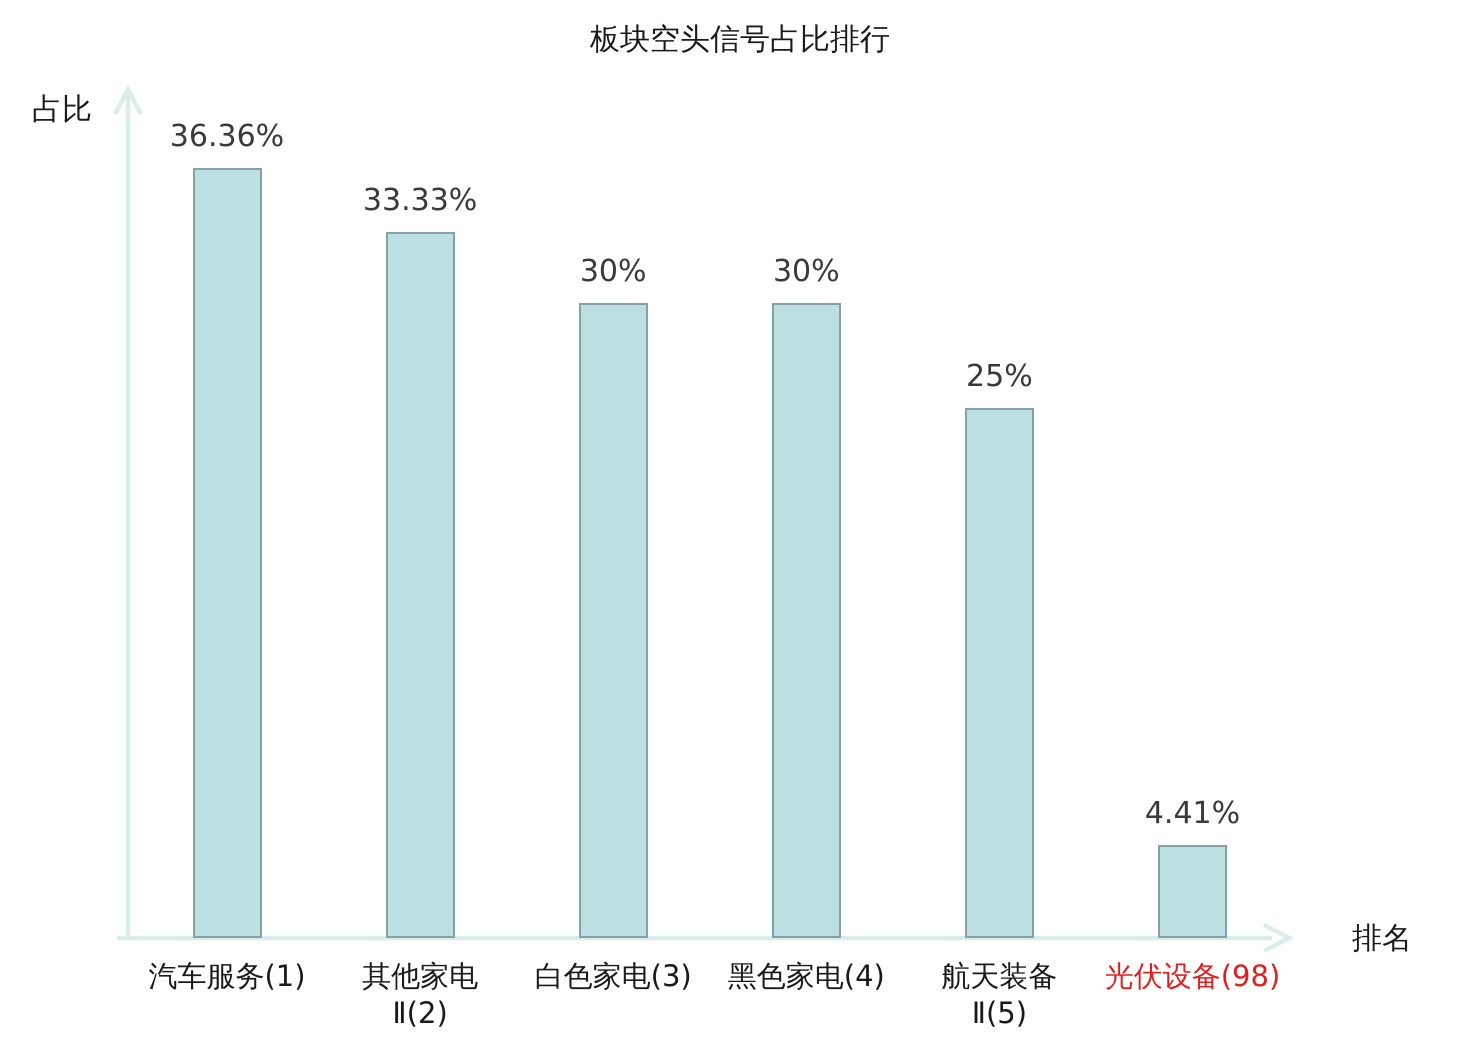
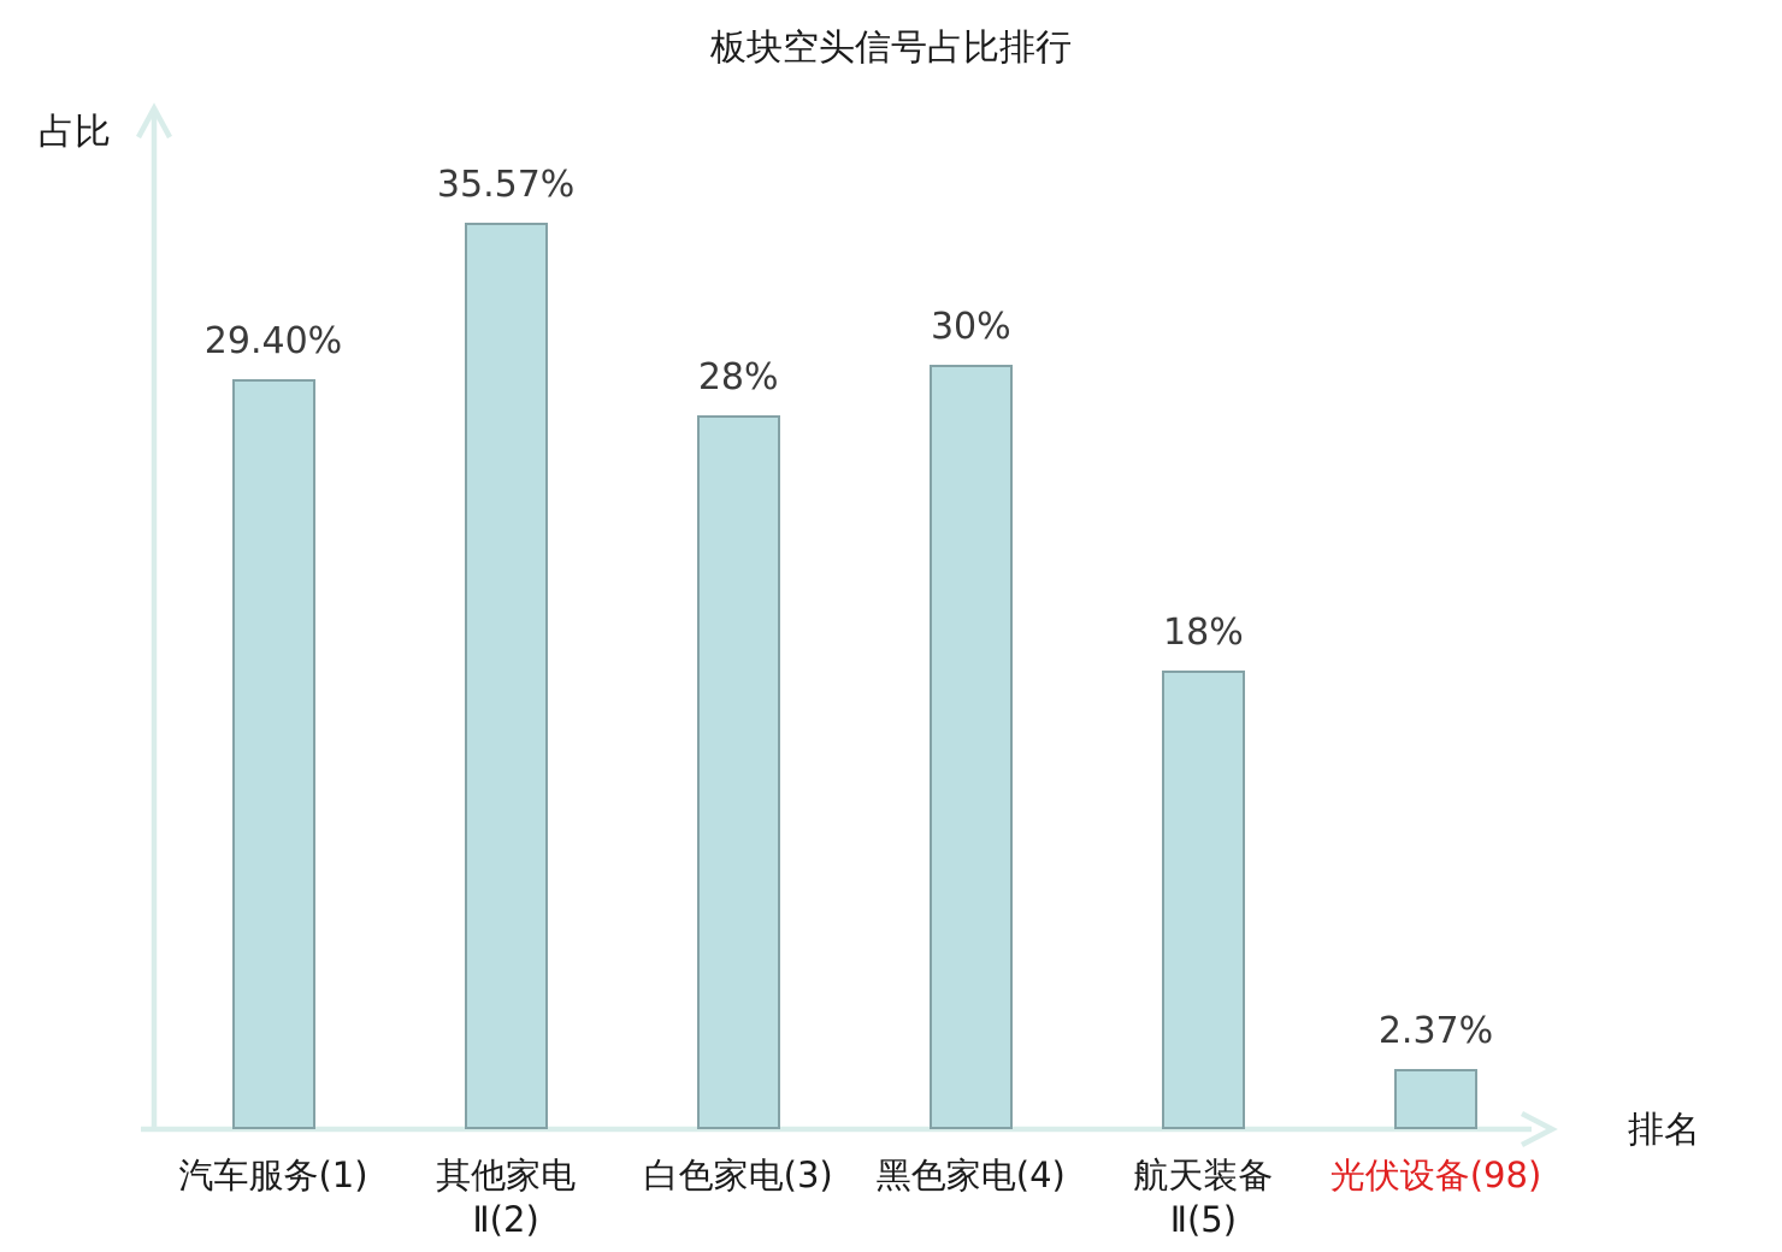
汽车服务(1): 36.36% -> 29.40%
其他家电 Ⅱ(2): 33.33% -> 35.57%
白色家电(3): 30% -> 28%
航天装备 Ⅱ(5): 25% -> 18%
光伏设备(98): 4.41% -> 2.37%
